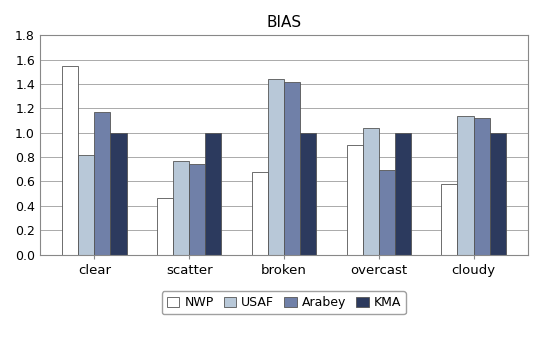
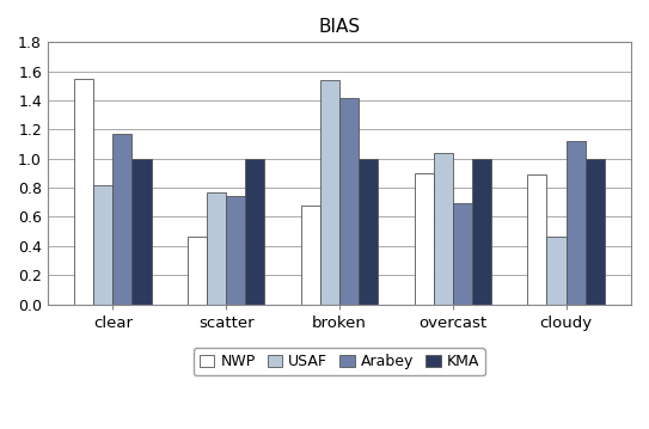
USAF/broken: 1.44 -> 1.54
NWP/cloudy: 0.58 -> 0.89
USAF/cloudy: 1.14 -> 0.46
